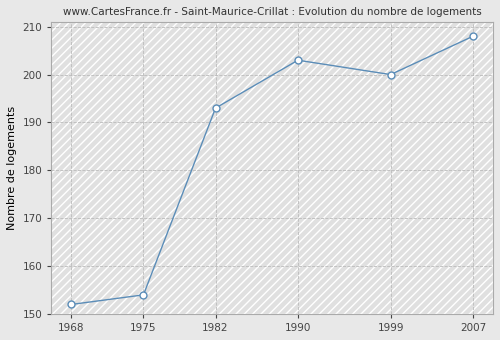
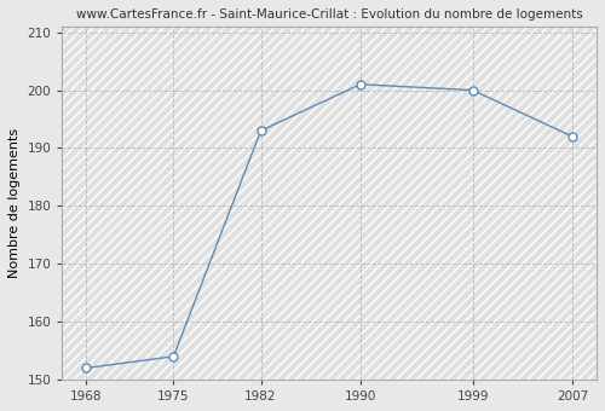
1990: 203 -> 201
2007: 208 -> 192
